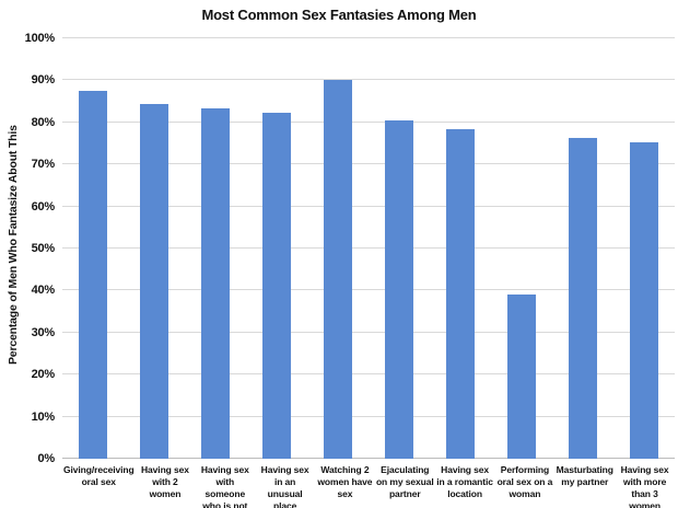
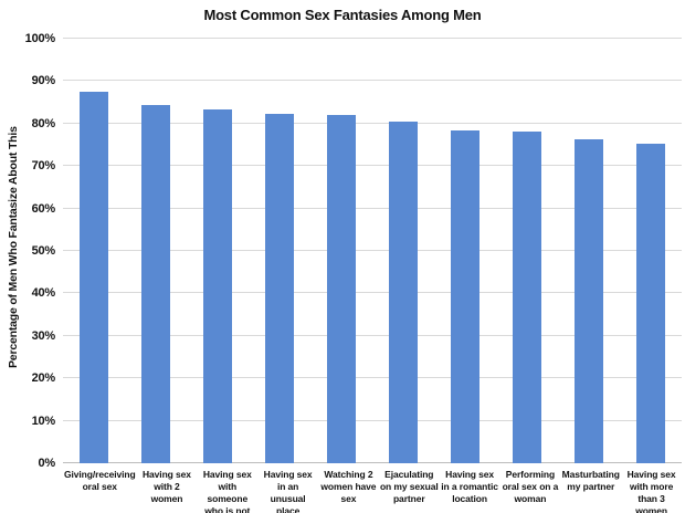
Watching 2 women have sex: 90% -> 82%
Performing oral sex on a woman: 39% -> 78%
